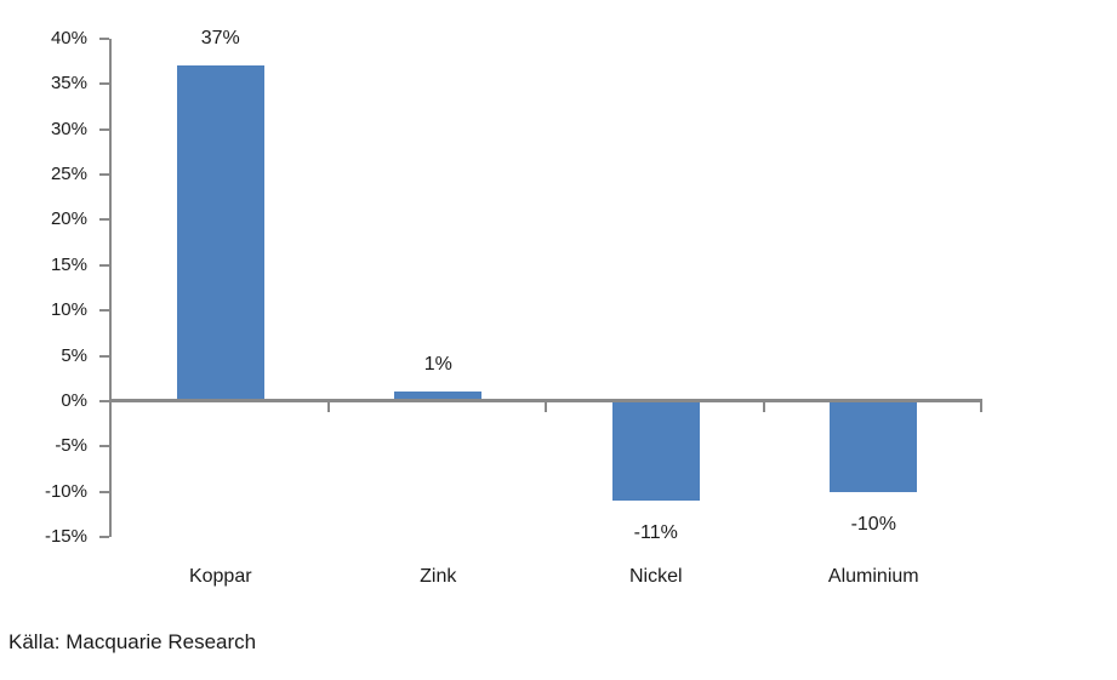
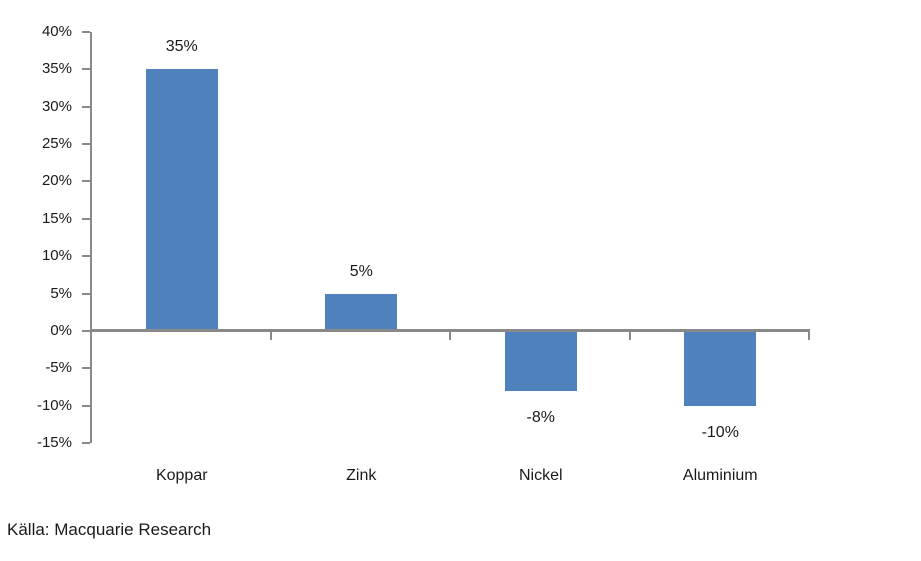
Koppar: 37% -> 35%
Zink: 1% -> 5%
Nickel: -11% -> -8%
